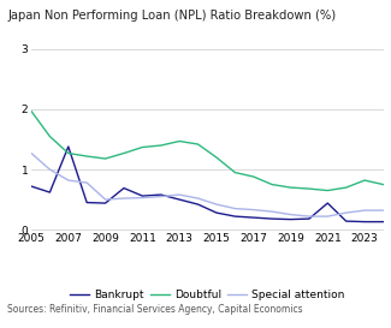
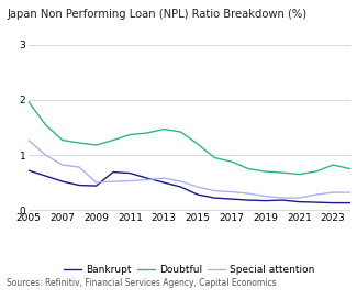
Bankrupt/2007: 1.38 -> 0.52
Bankrupt/2011: 0.56 -> 0.67
Bankrupt/2021: 0.44 -> 0.15
